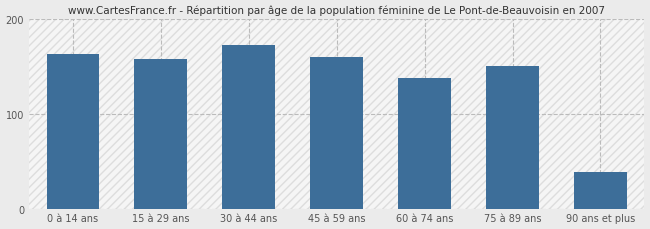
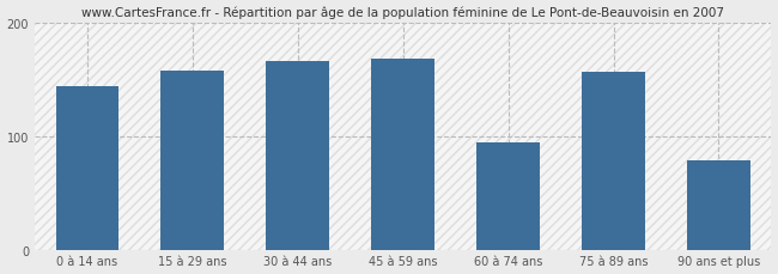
0 à 14 ans: 163 -> 144
30 à 44 ans: 172 -> 166
45 à 59 ans: 160 -> 168
60 à 74 ans: 138 -> 94
75 à 89 ans: 150 -> 156
90 ans et plus: 38 -> 78
